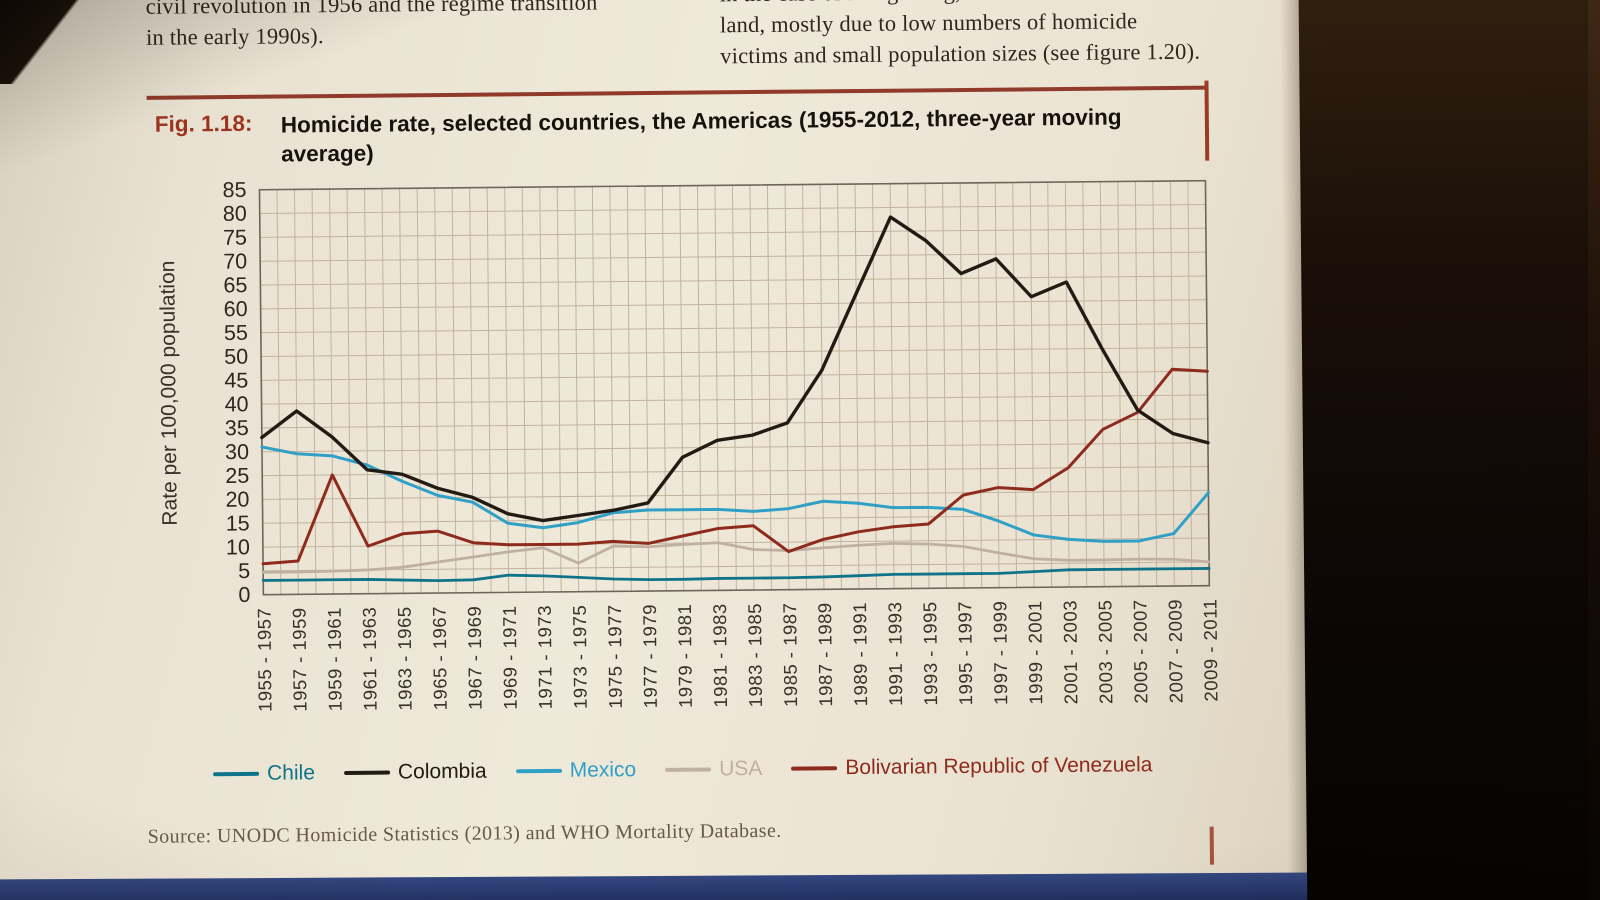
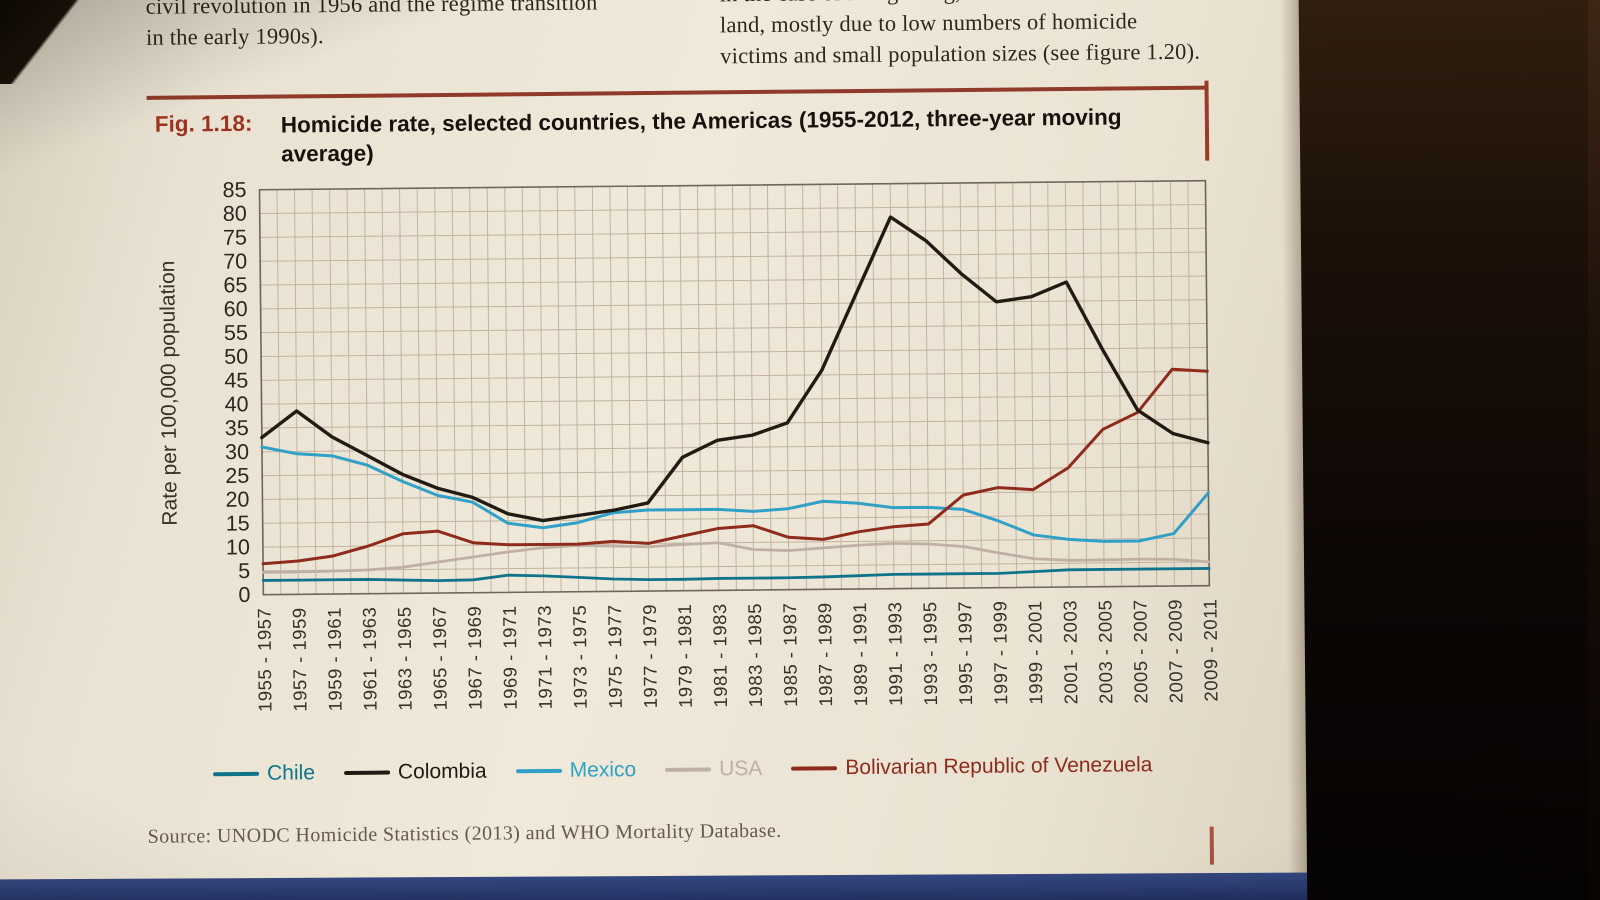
Bolivarian Republic of Venezuela/1959 - 1961: 25 -> 8
Colombia/1961 - 1963: 26 -> 29
USA/1973 - 1975: 6 -> 10
Bolivarian Republic of Venezuela/1985 - 1987: 8 -> 11
Colombia/1997 - 1999: 69 -> 60
